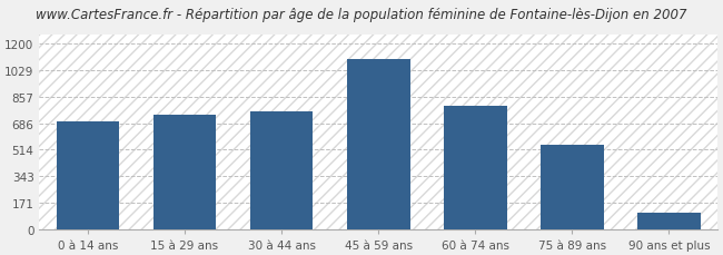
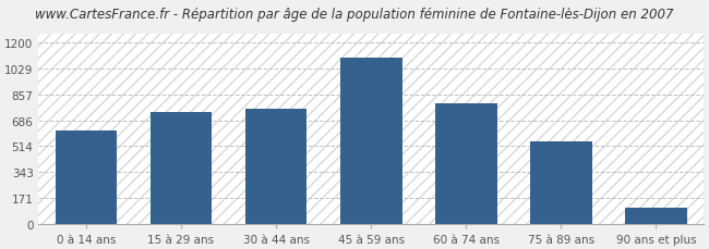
0 à 14 ans: 700 -> 620
